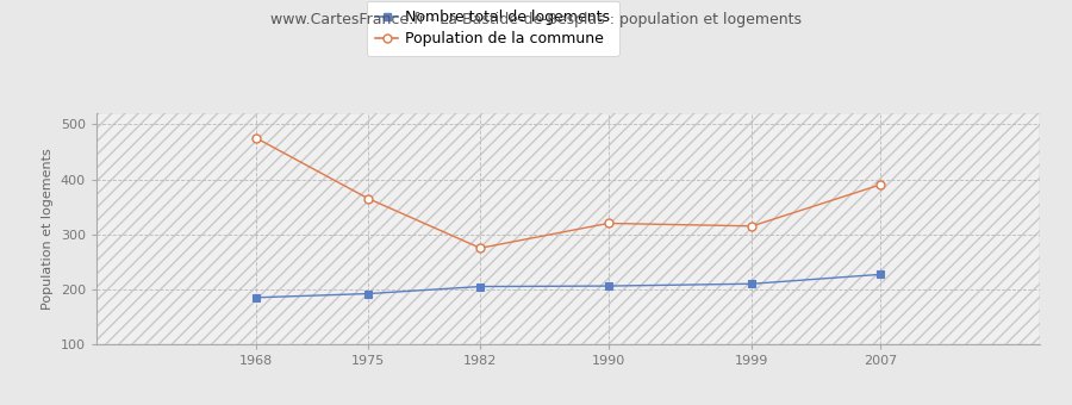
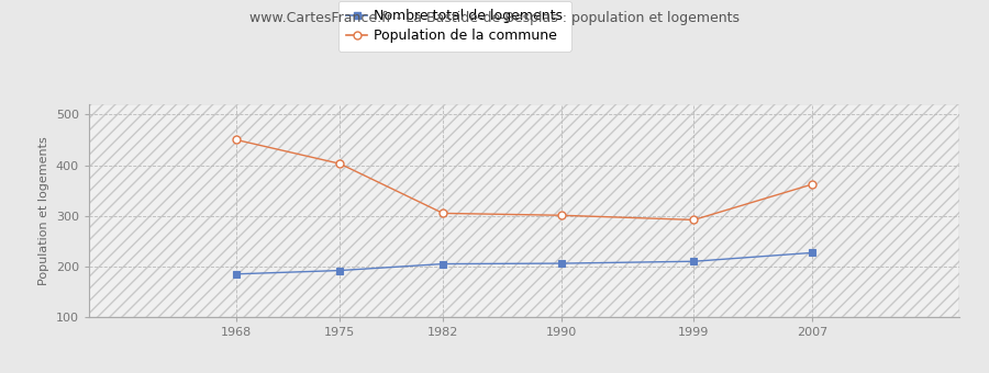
Population de la commune/1968: 475 -> 450
Population de la commune/1975: 365 -> 403
Population de la commune/1982: 275 -> 305
Population de la commune/1990: 320 -> 301
Population de la commune/1999: 315 -> 292
Population de la commune/2007: 390 -> 362
